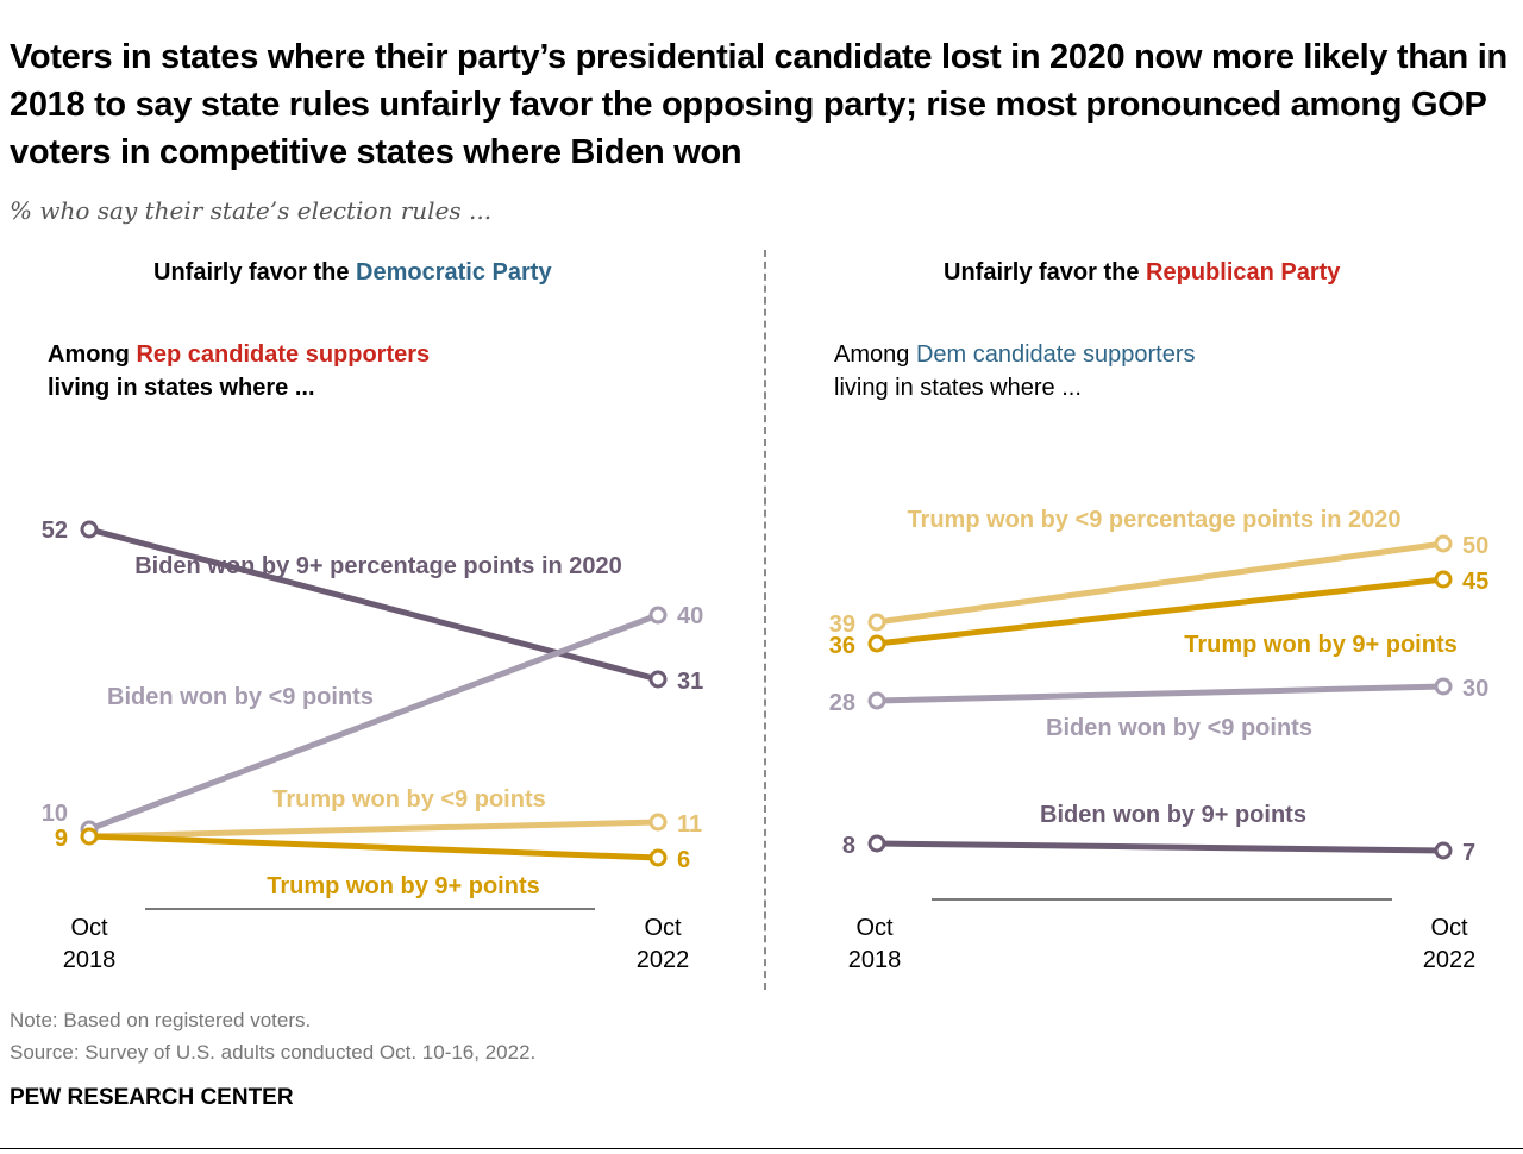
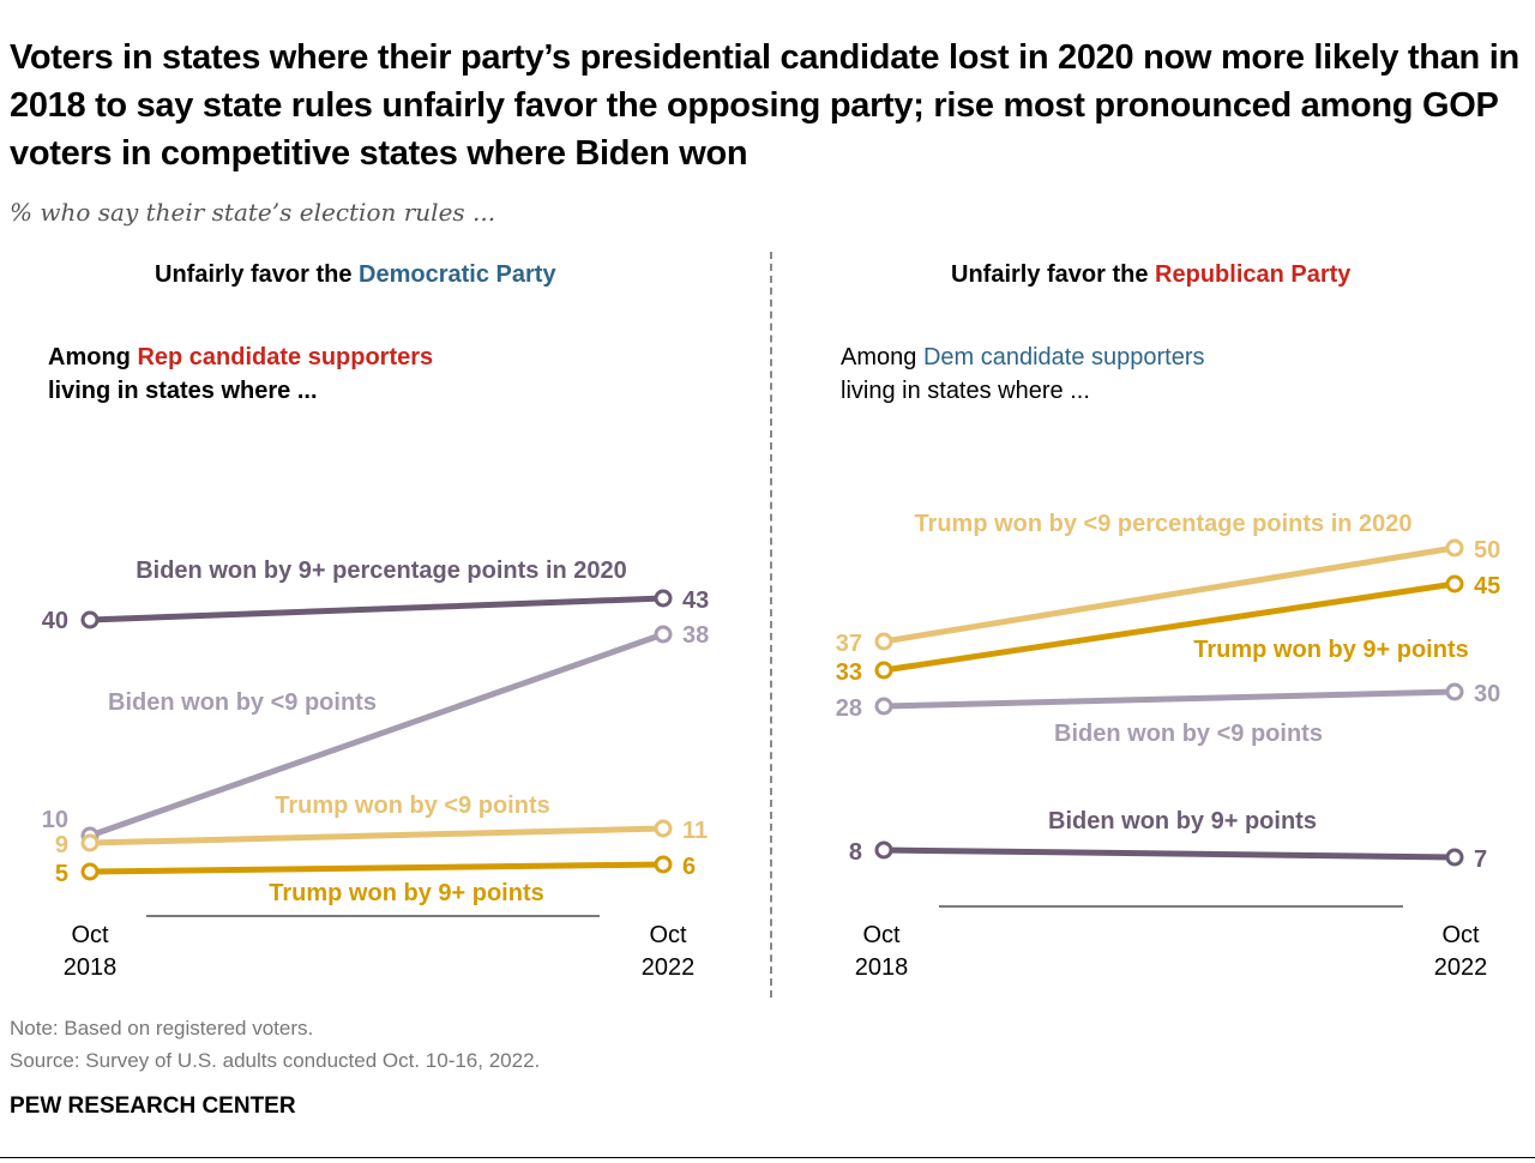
Unfairly favor the Democratic Party/Biden won by 9+ percentage points in 2020/Oct 2018: 52 -> 40
Unfairly favor the Democratic Party/Trump won by 9+ points/Oct 2018: 9 -> 5
Unfairly favor the Democratic Party/Biden won by 9+ percentage points in 2020/Oct 2022: 31 -> 43
Unfairly favor the Democratic Party/Biden won by <9 points/Oct 2022: 40 -> 38
Unfairly favor the Republican Party/Trump won by <9 percentage points in 2020/Oct 2018: 39 -> 37
Unfairly favor the Republican Party/Trump won by 9+ points/Oct 2018: 36 -> 33
